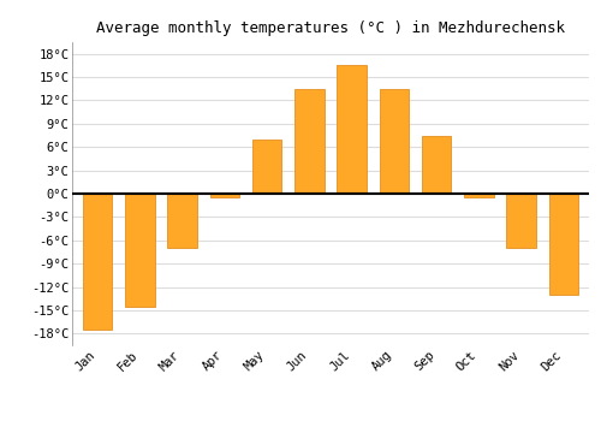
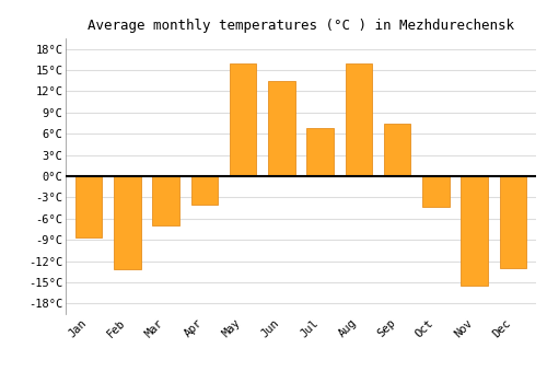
Jan: -17.5°C -> -8.6°C
Feb: -14.5°C -> -13.2°C
Apr: -0.5°C -> -4.0°C
May: 7.0°C -> 16.0°C
Jul: 16.5°C -> 6.8°C
Aug: 13.5°C -> 16.0°C
Oct: -0.5°C -> -4.4°C
Nov: -7.0°C -> -15.4°C
